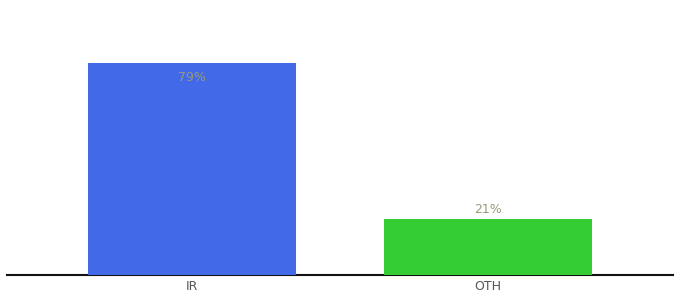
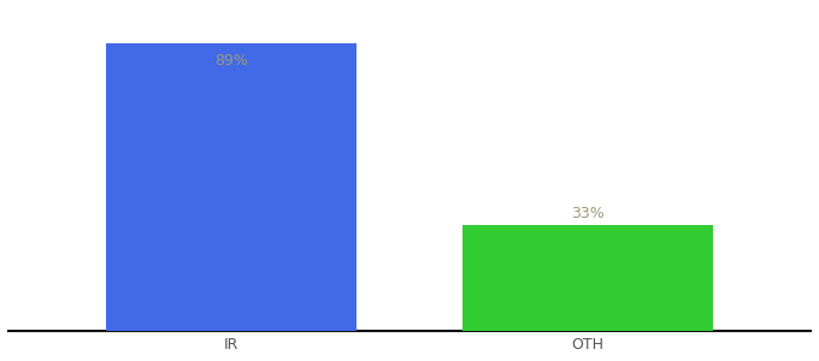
IR: 79% -> 89%
OTH: 21% -> 33%
